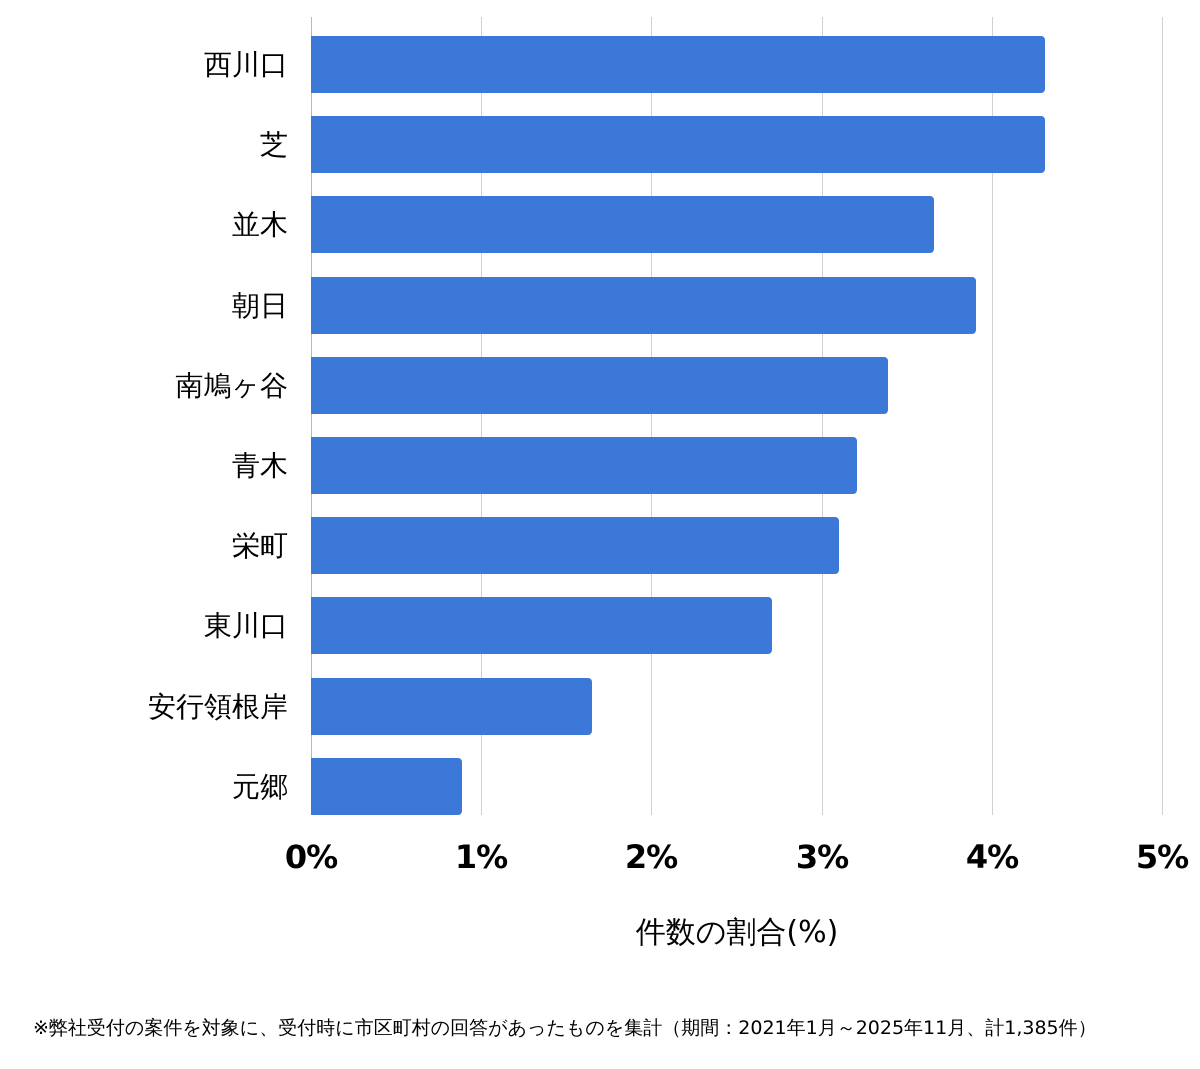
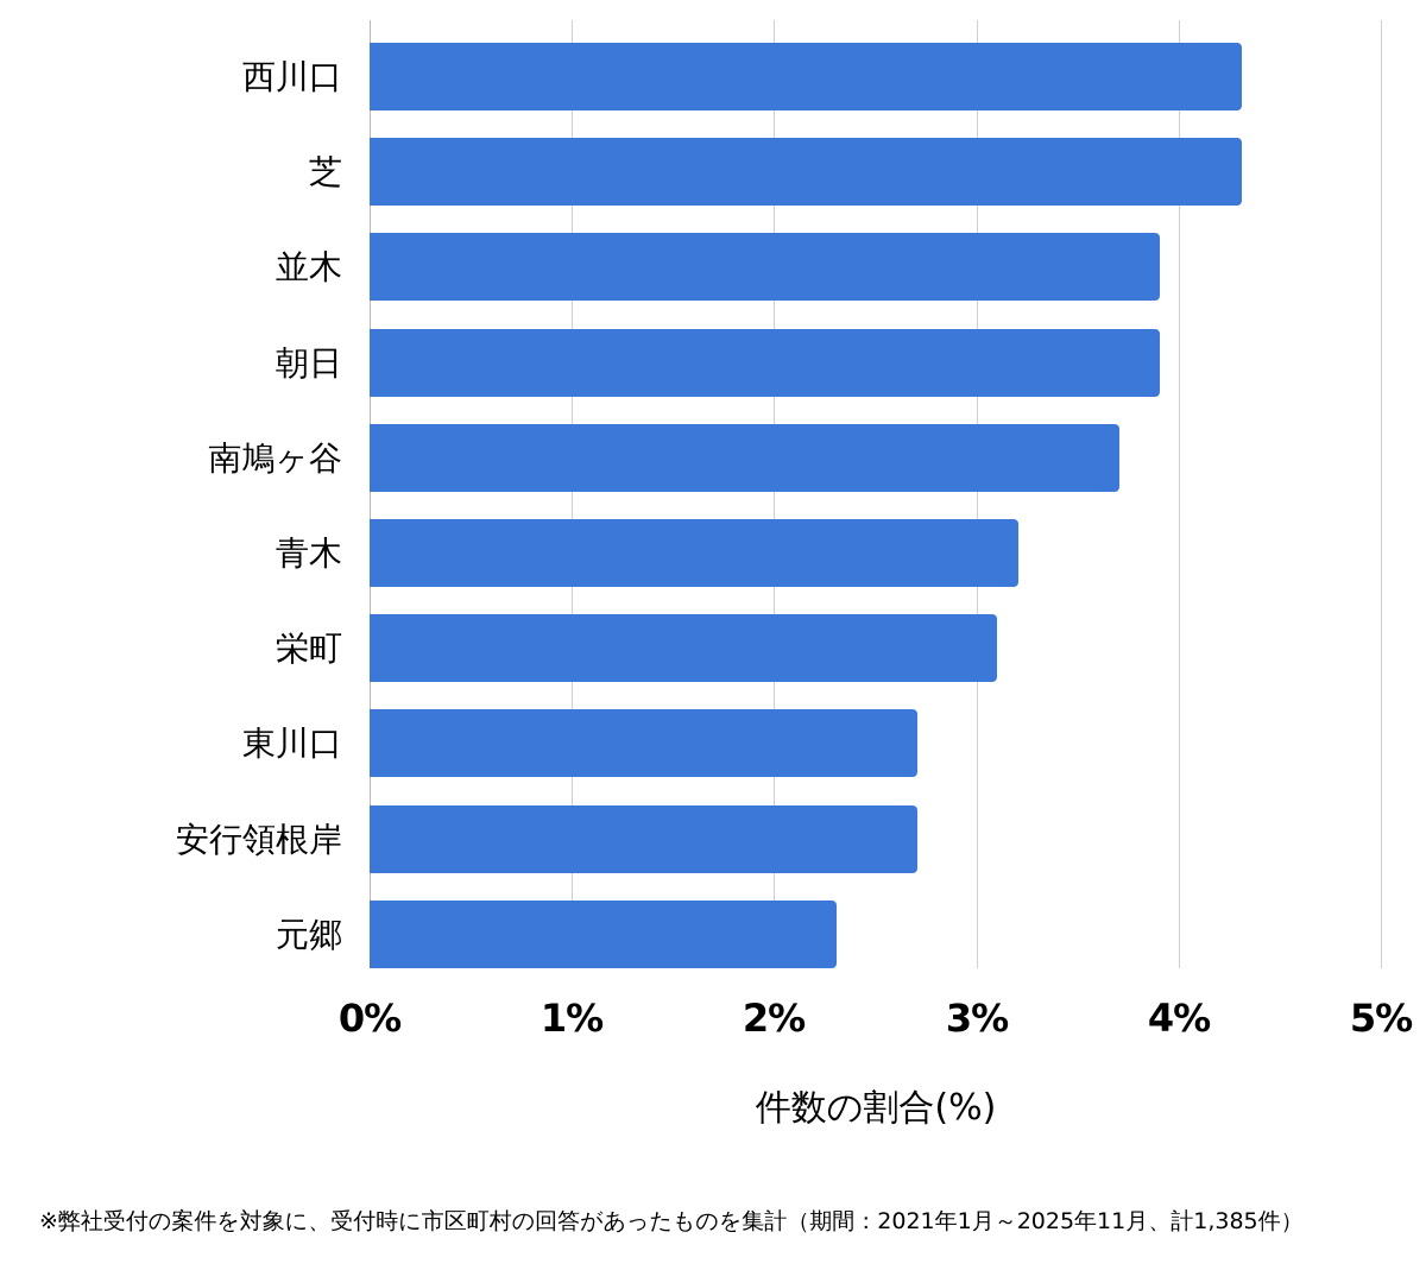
並木: 3.66% -> 3.91%
南鳩ヶ谷: 3.39% -> 3.71%
安行領根岸: 1.65% -> 2.71%
元郷: 0.89% -> 2.31%
